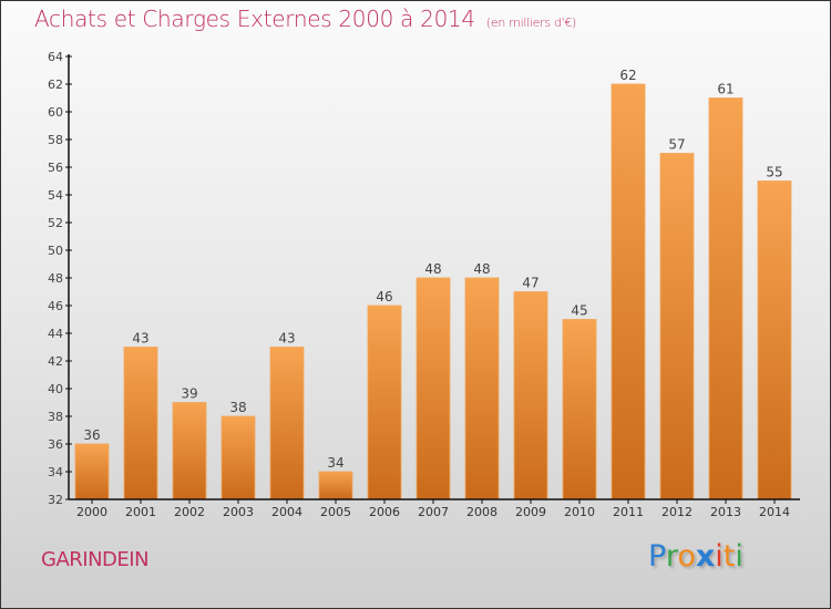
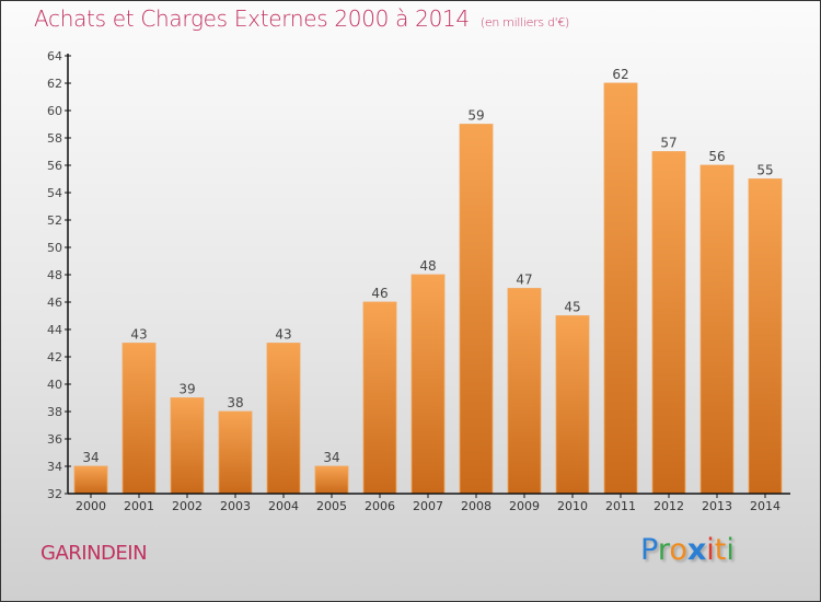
2000: 36 -> 34
2008: 48 -> 59
2013: 61 -> 56
